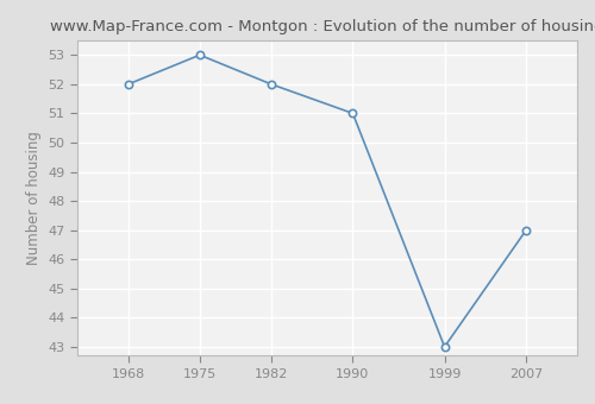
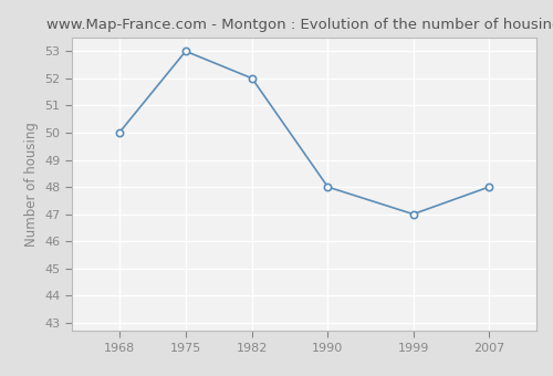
1968: 52 -> 50
1990: 51 -> 48
1999: 43 -> 47
2007: 47 -> 48
